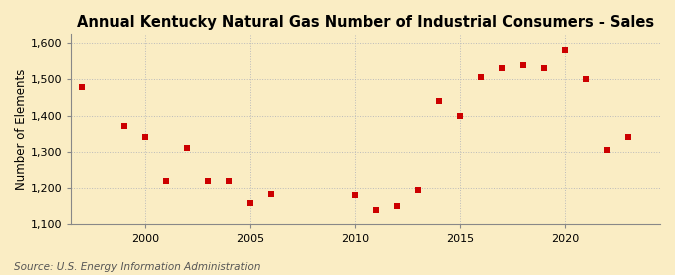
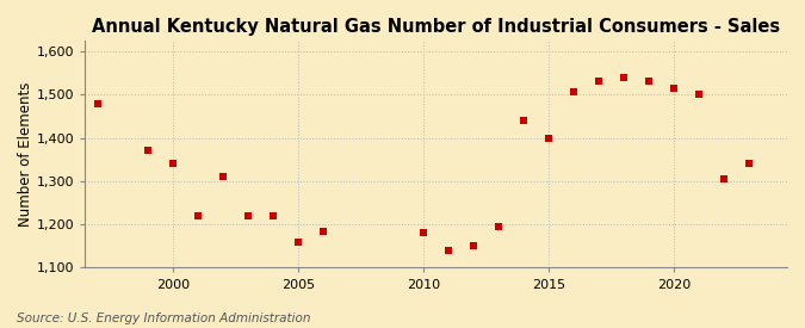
2020: 1,580 -> 1,515
